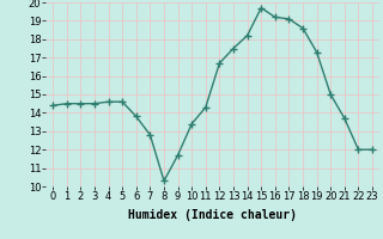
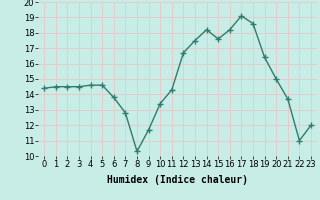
15: 19.7 -> 17.6
16: 19.2 -> 18.2
19: 17.3 -> 16.4
22: 12.0 -> 11.0
